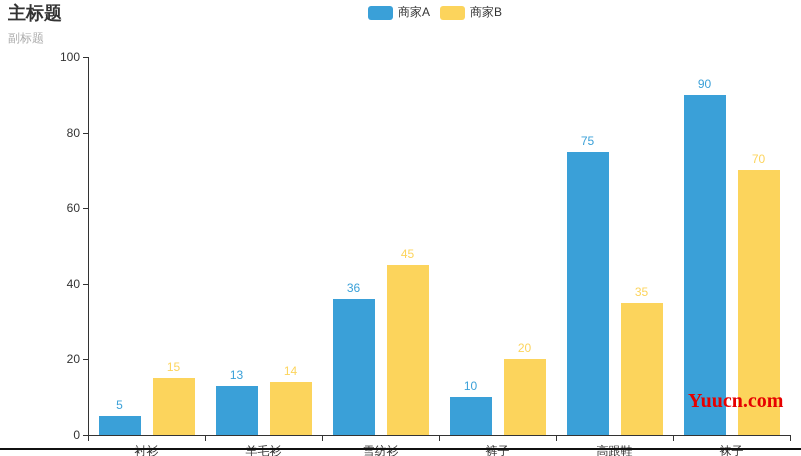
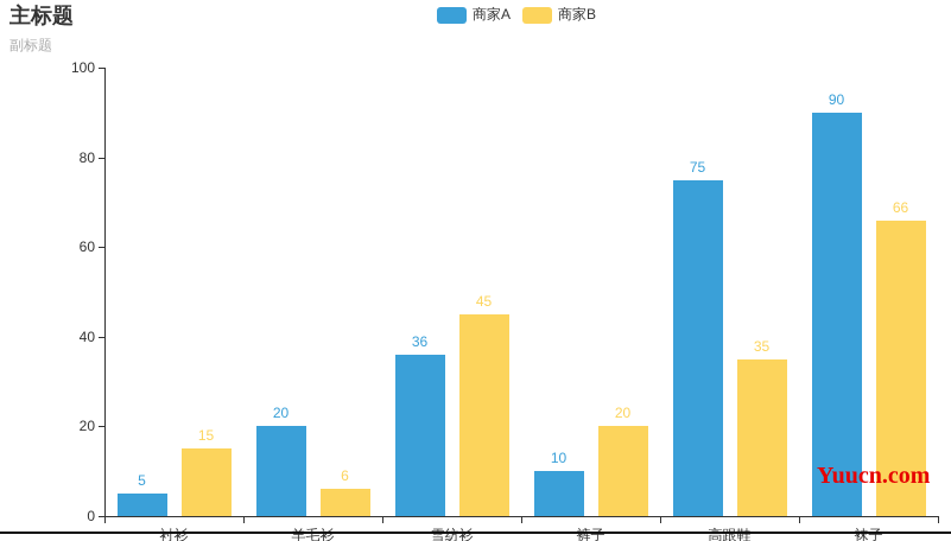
商家A/羊毛衫: 13 -> 20
商家B/羊毛衫: 14 -> 6
商家B/袜子: 70 -> 66
